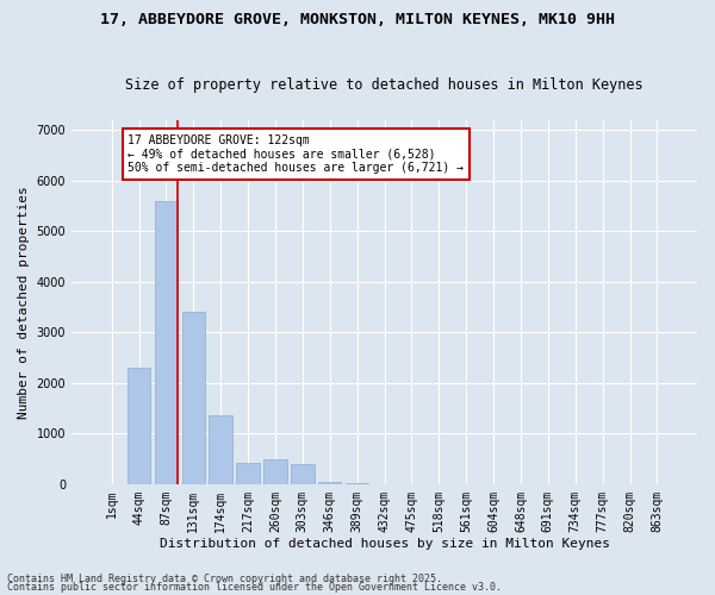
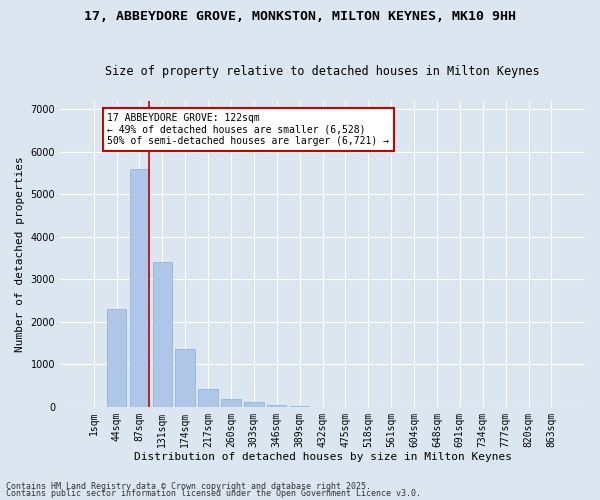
260sqm: 500 -> 190
303sqm: 400 -> 120
